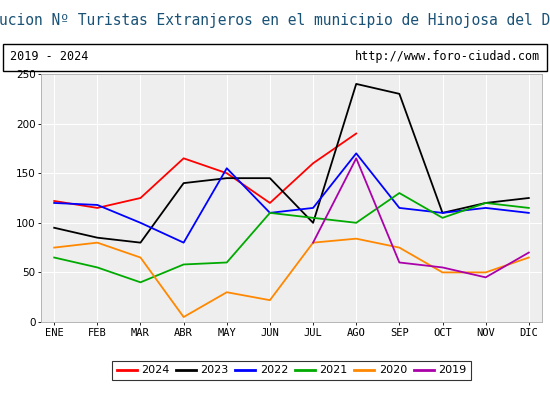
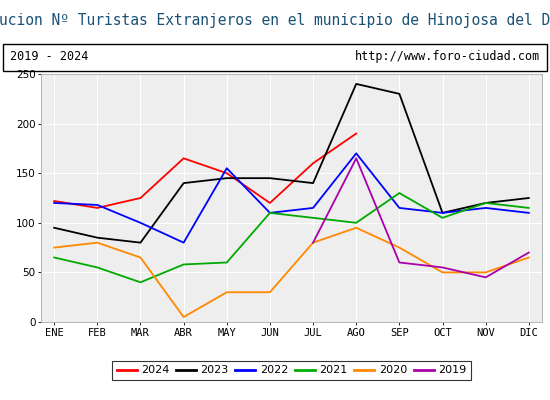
2020/JUN: 22 -> 30
2023/JUL: 100 -> 140
2020/AGO: 84 -> 95
